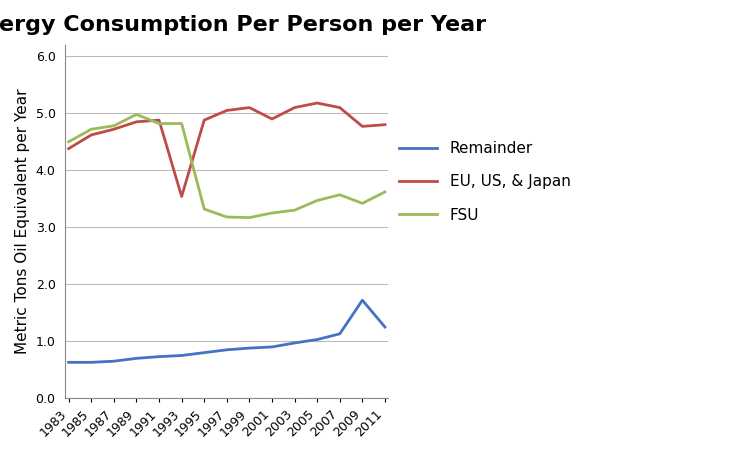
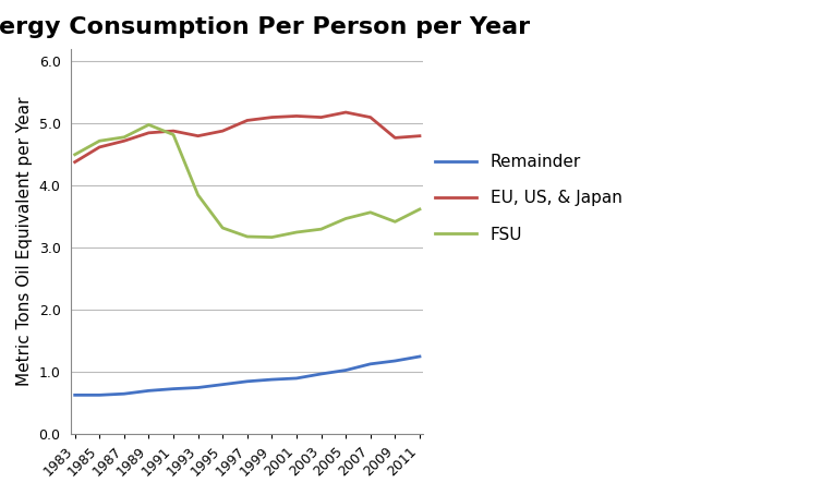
EU, US, & Japan/1993: 3.54 -> 4.80
FSU/1993: 4.82 -> 3.85
EU, US, & Japan/2001: 4.90 -> 5.12
Remainder/2009: 1.72 -> 1.18
